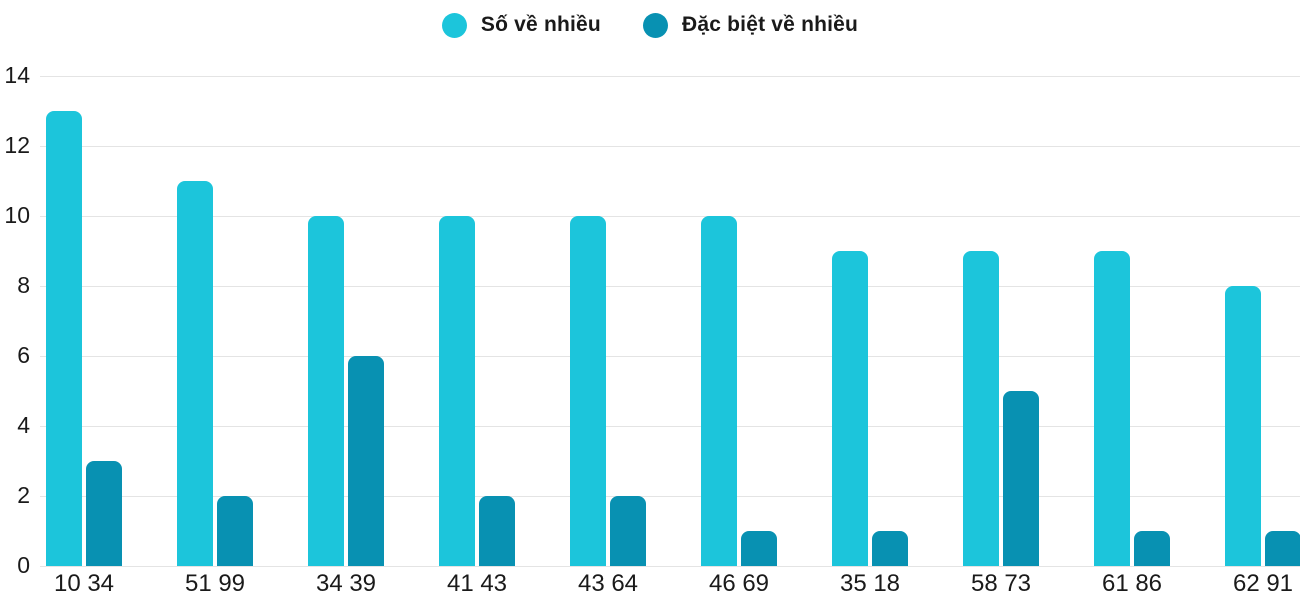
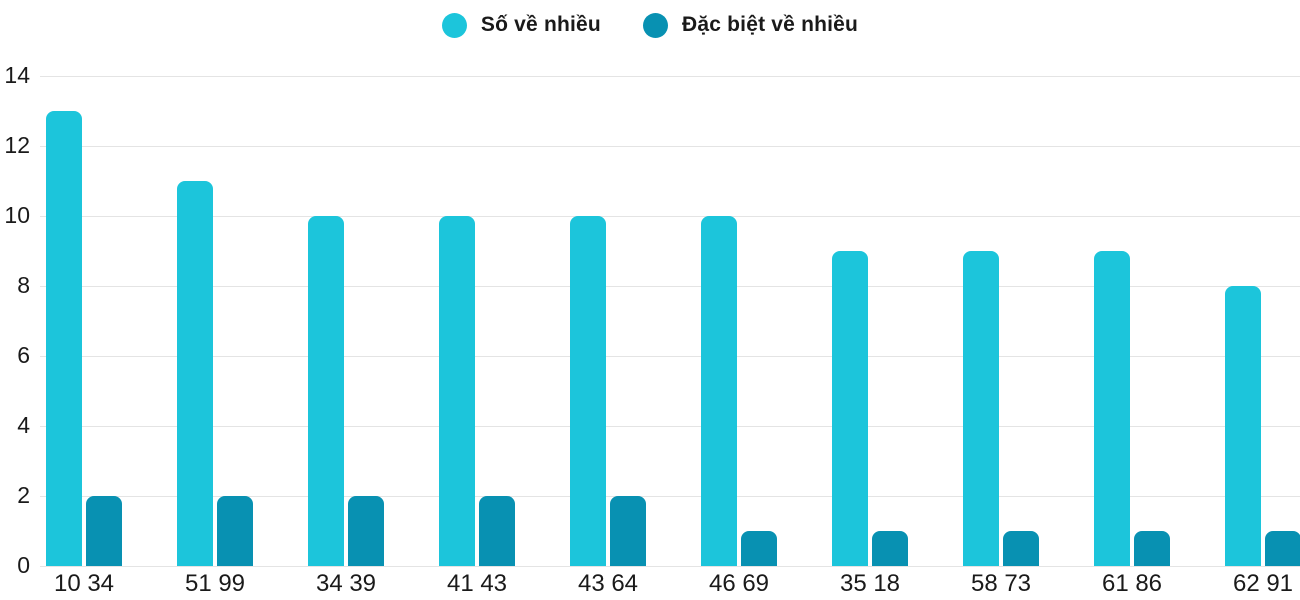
Đặc biệt về nhiều/10 34: 3 -> 2
Đặc biệt về nhiều/34 39: 6 -> 2
Đặc biệt về nhiều/58 73: 5 -> 1
